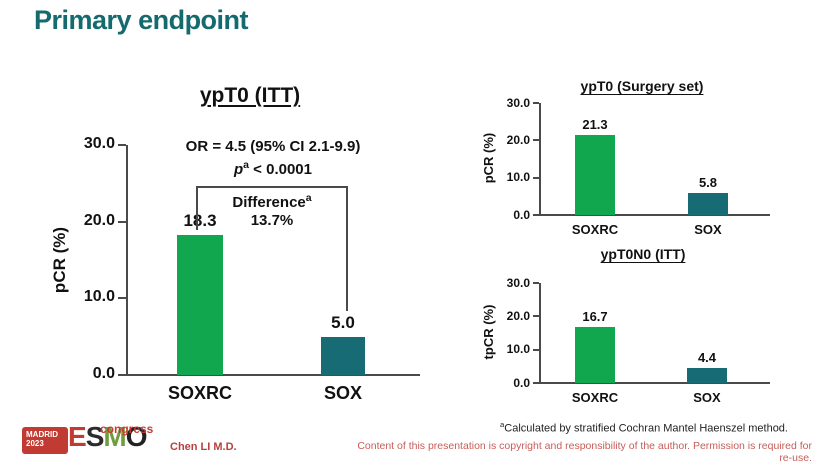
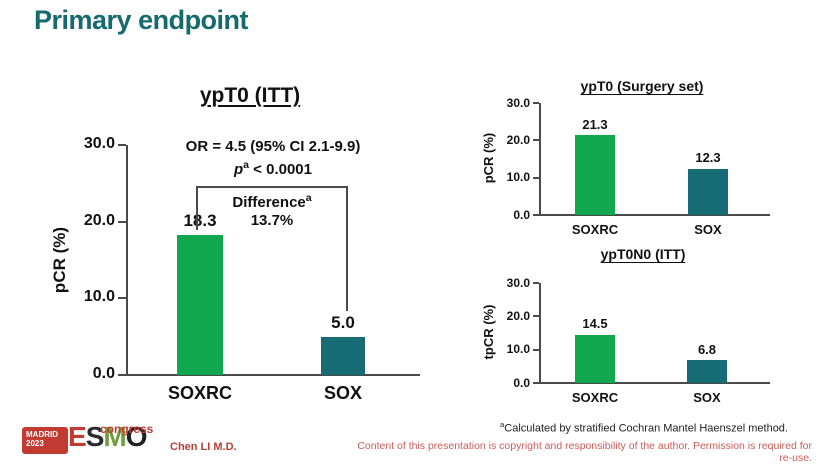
ypT0 (Surgery set)/SOX: 5.8 -> 12.3
ypT0N0 (ITT)/SOXRC: 16.7 -> 14.5
ypT0N0 (ITT)/SOX: 4.4 -> 6.8
